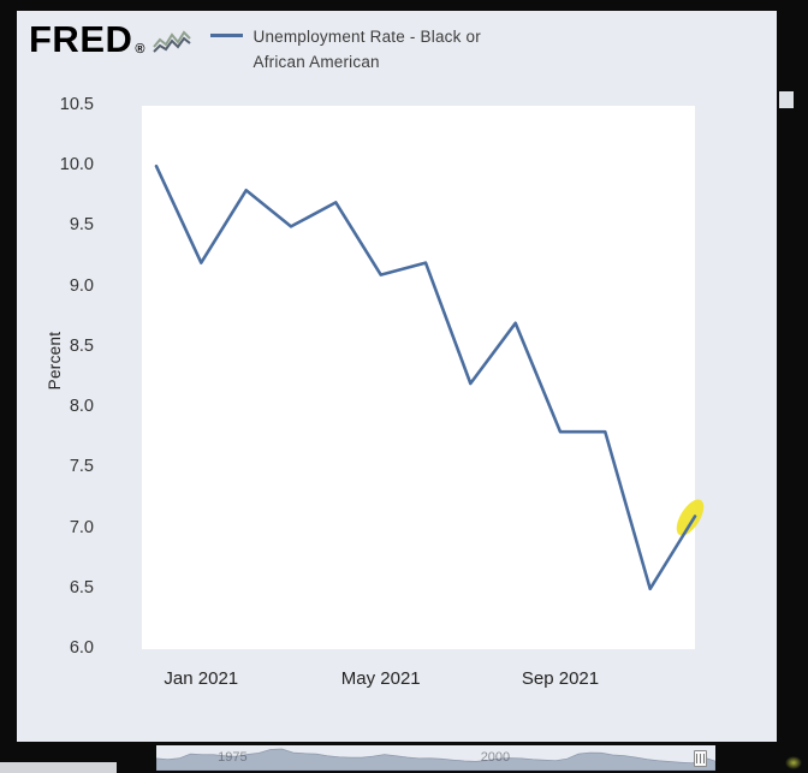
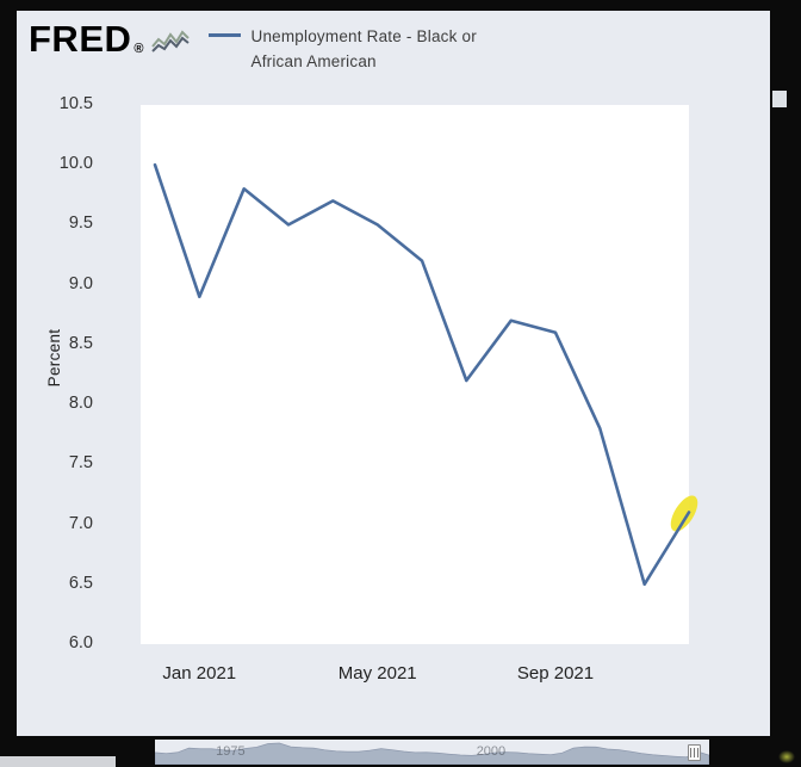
Jan 2021: 9.2 -> 8.9
May 2021: 9.1 -> 9.5
Sep 2021: 7.8 -> 8.6
